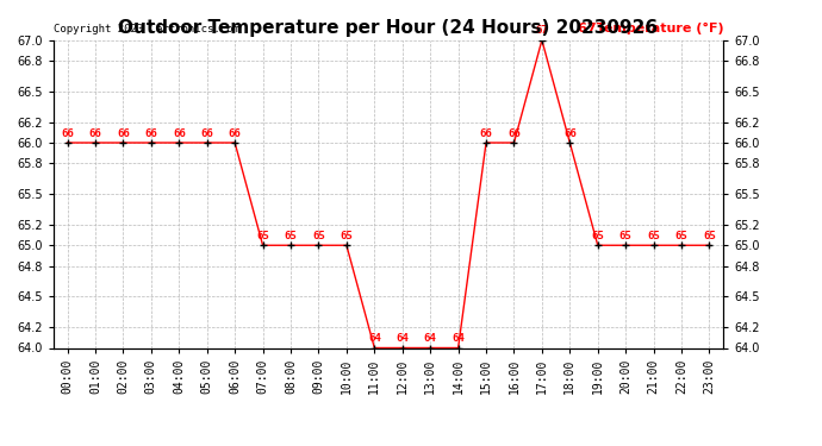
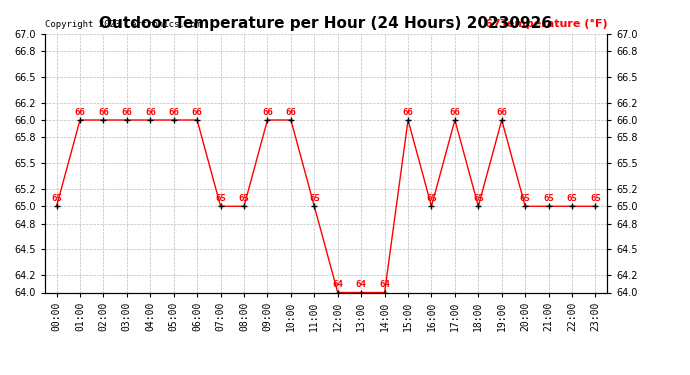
00:00: 66 -> 65
09:00: 65 -> 66
10:00: 65 -> 66
11:00: 64 -> 65
16:00: 66 -> 65
17:00: 67 -> 66
18:00: 66 -> 65
19:00: 65 -> 66
